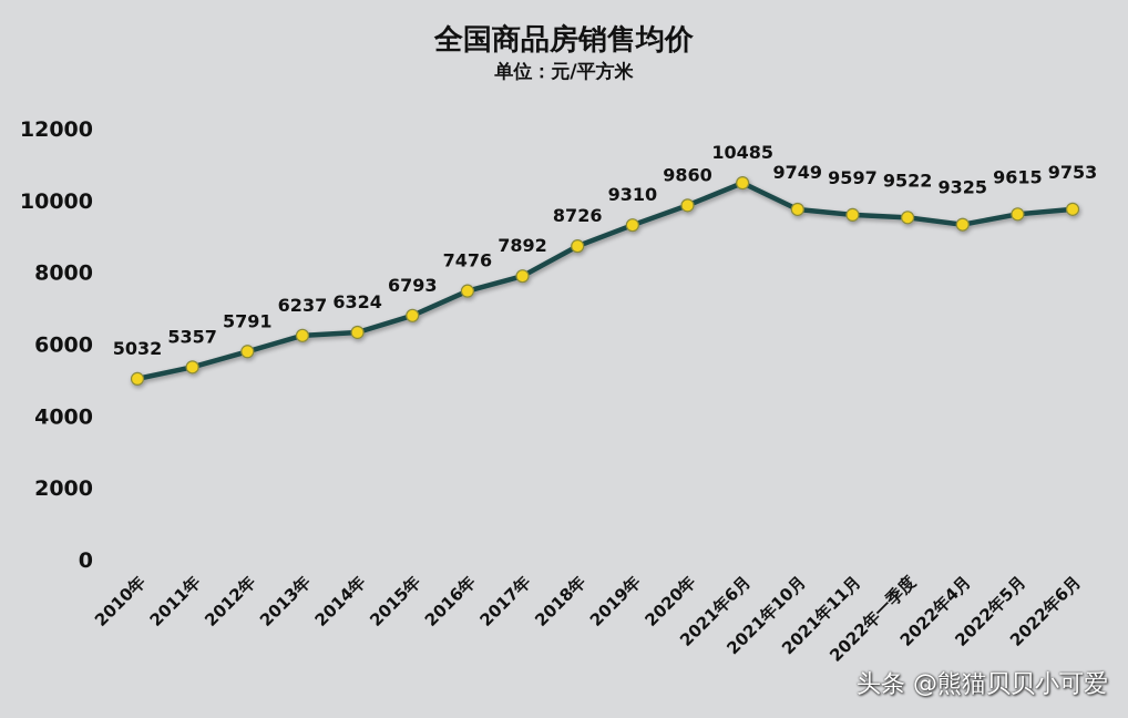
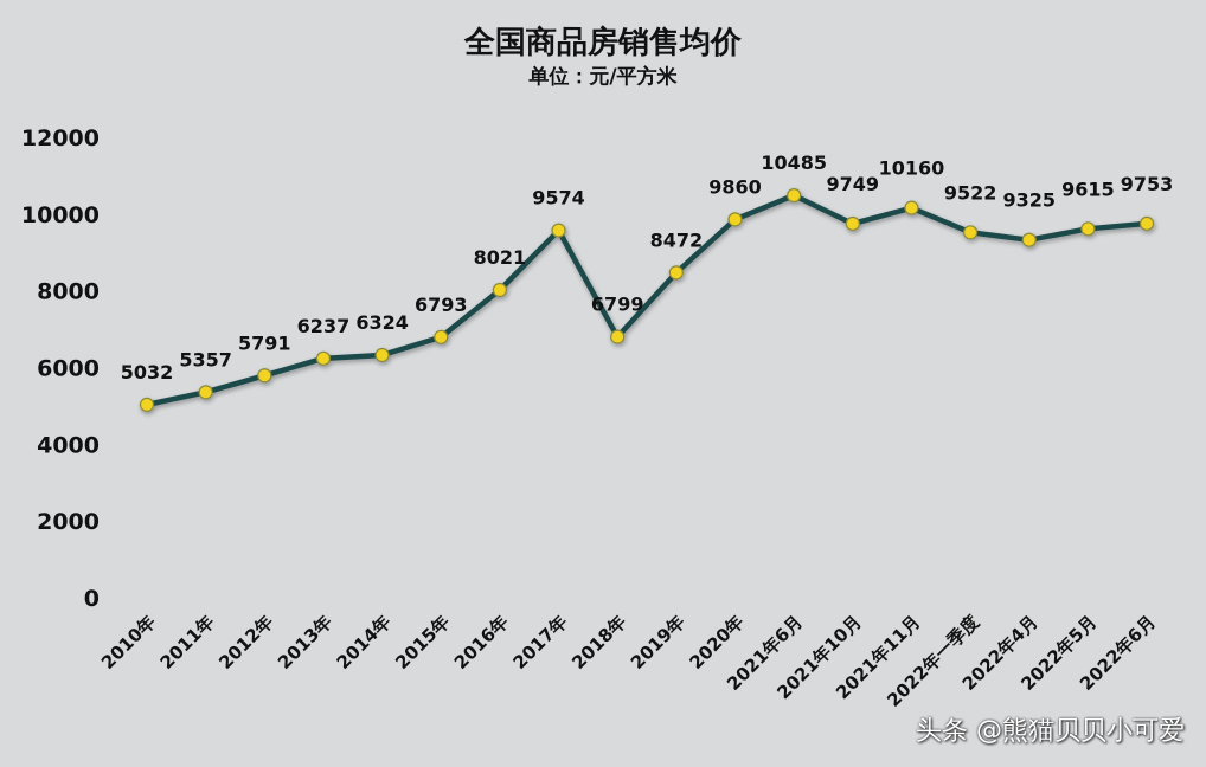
2016年: 7476 -> 8021
2017年: 7892 -> 9574
2018年: 8726 -> 6799
2019年: 9310 -> 8472
2021年11月: 9597 -> 10160
